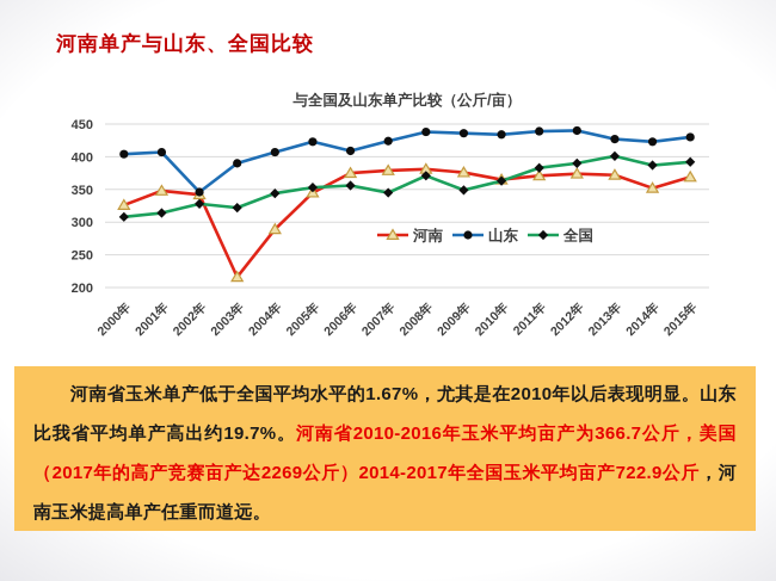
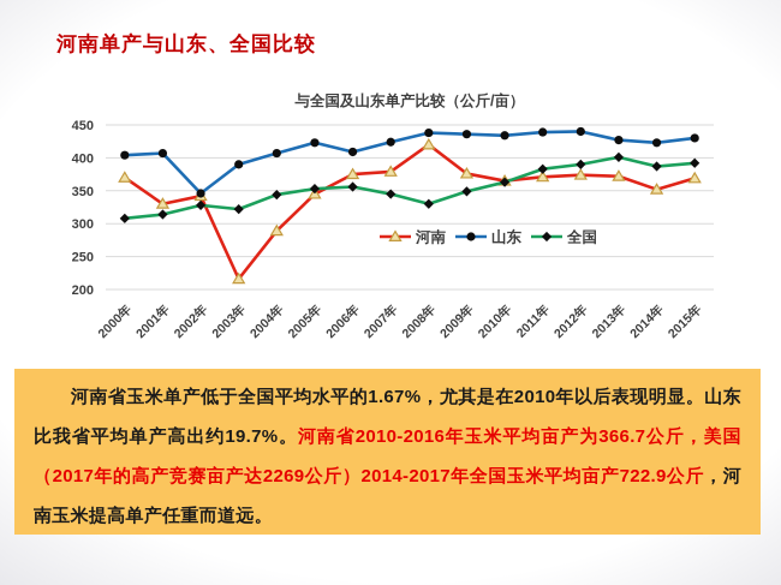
河南/2000年: 330 -> 370
河南/2001年: 350 -> 330
河南/2008年: 380 -> 420
全国/2008年: 370 -> 330
